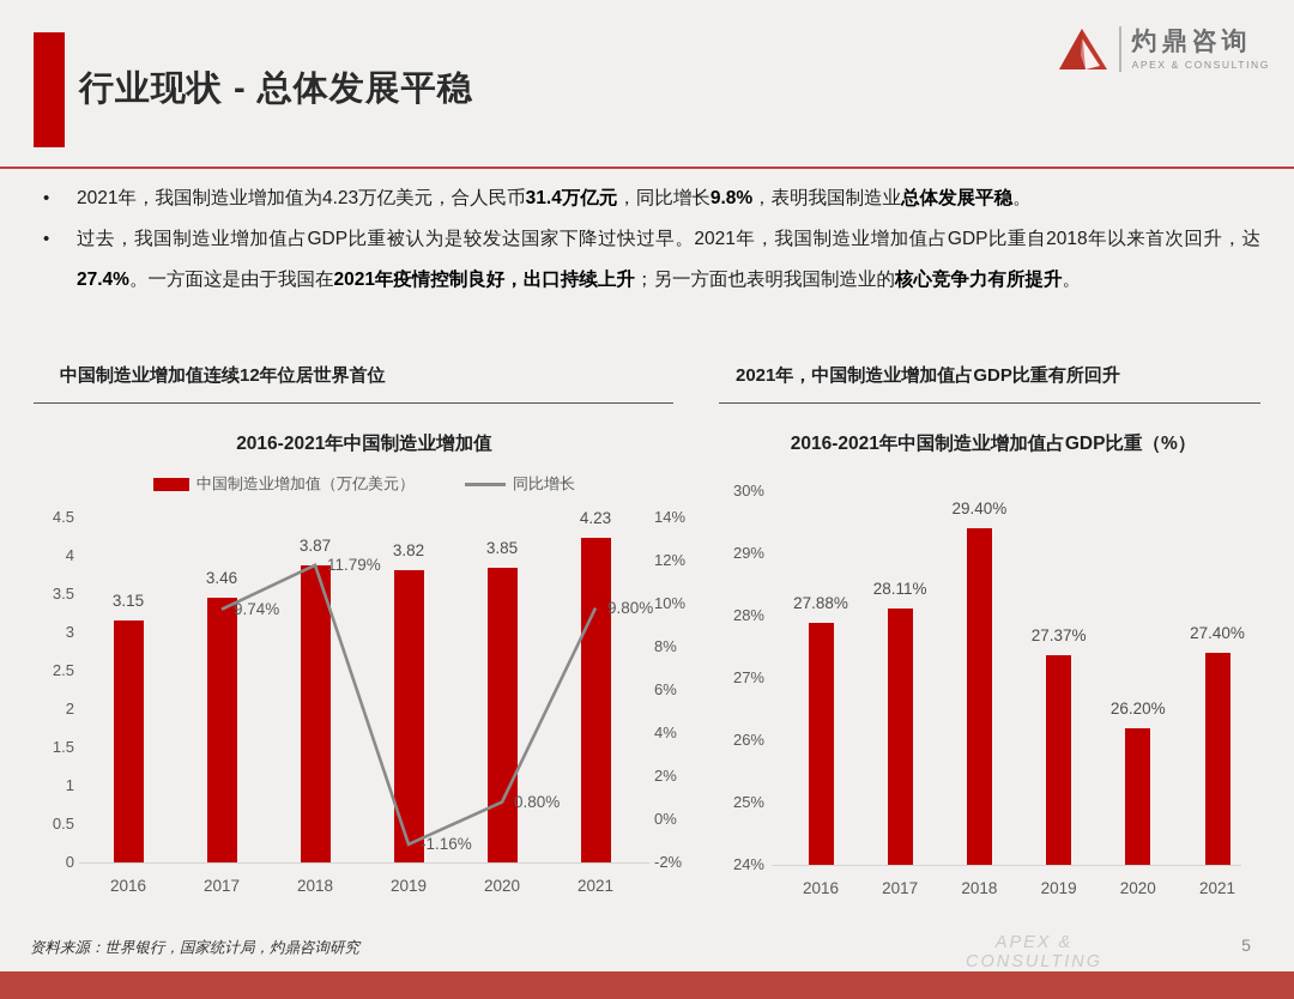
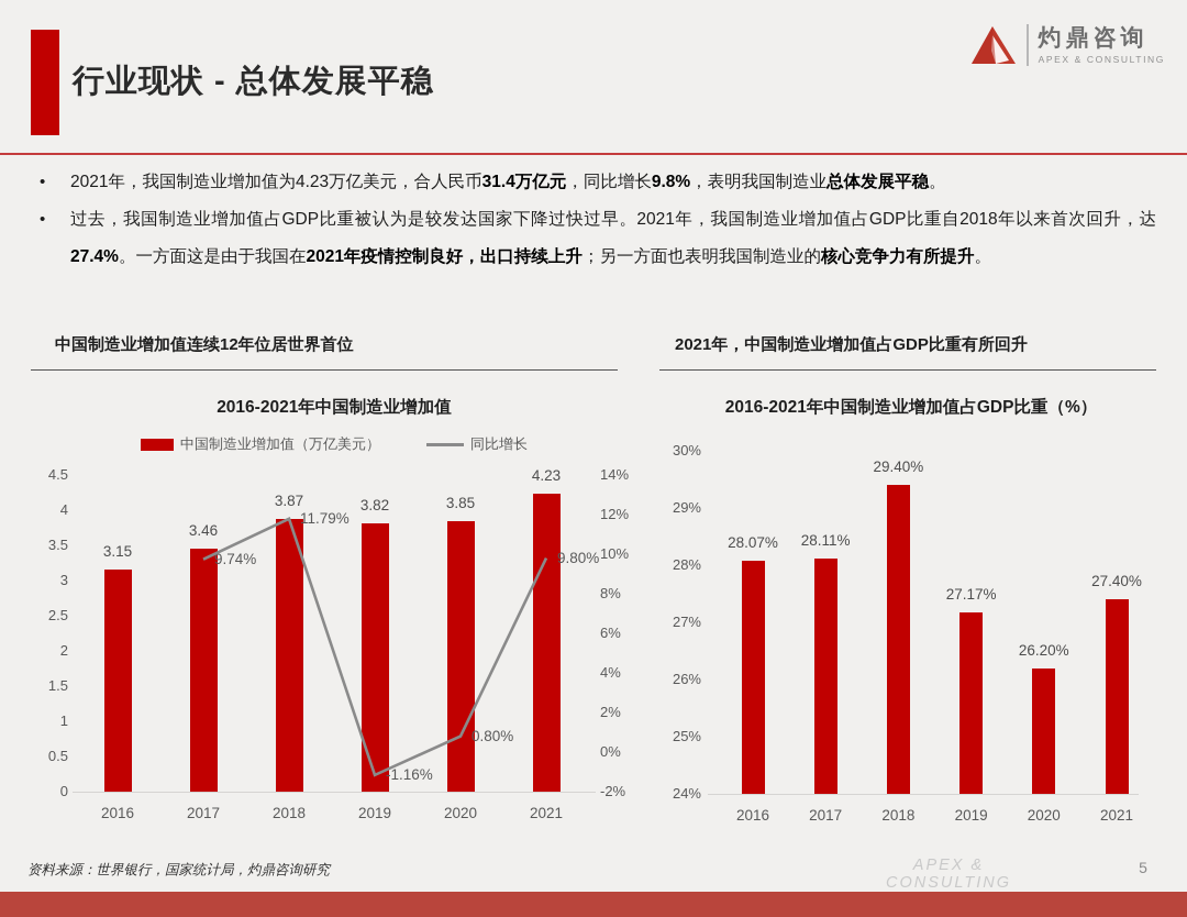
2016-2021年中国制造业增加值占GDP比重（%）/2016: 27.88% -> 28.07%
2016-2021年中国制造业增加值占GDP比重（%）/2019: 27.37% -> 27.17%
